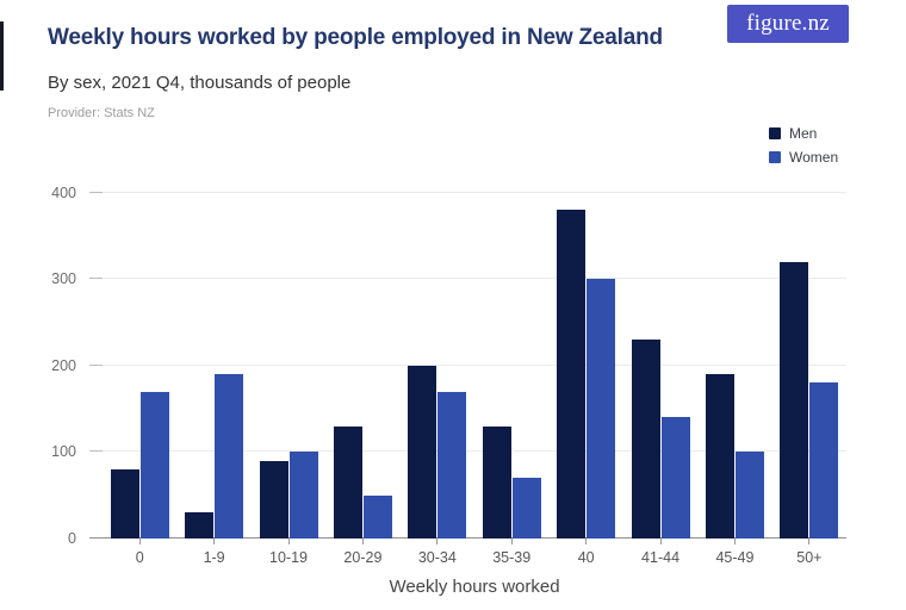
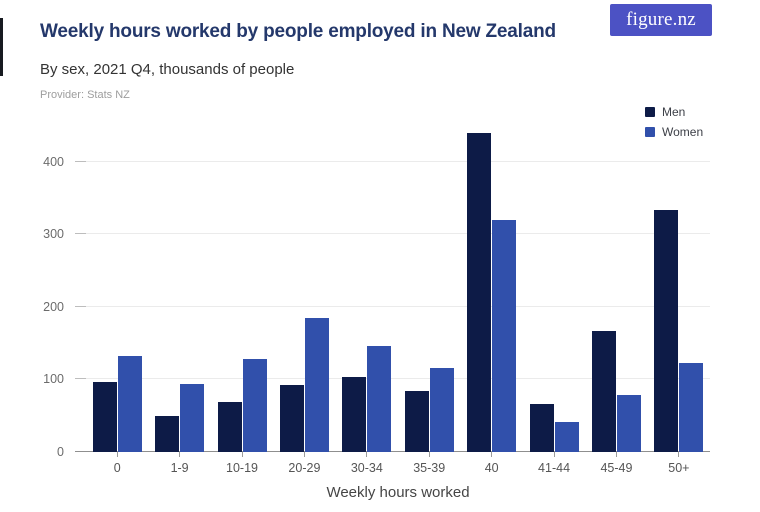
Men/0: 80 -> 100
Women/0: 170 -> 130
Men/1-9: 30 -> 50
Women/1-9: 190 -> 90
Men/10-19: 90 -> 70
Women/10-19: 100 -> 130
Men/20-29: 130 -> 90
Women/20-29: 50 -> 180
Men/30-34: 200 -> 100
Women/30-34: 170 -> 150
Men/35-39: 130 -> 80
Women/35-39: 70 -> 120
Men/40: 380 -> 440
Women/40: 300 -> 320
Men/41-44: 230 -> 70
Women/41-44: 140 -> 40
Men/45-49: 190 -> 170
Women/45-49: 100 -> 80
Men/50+: 320 -> 330
Women/50+: 180 -> 120
